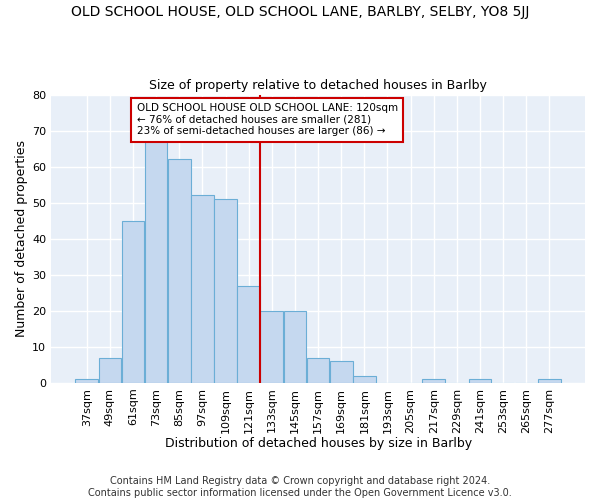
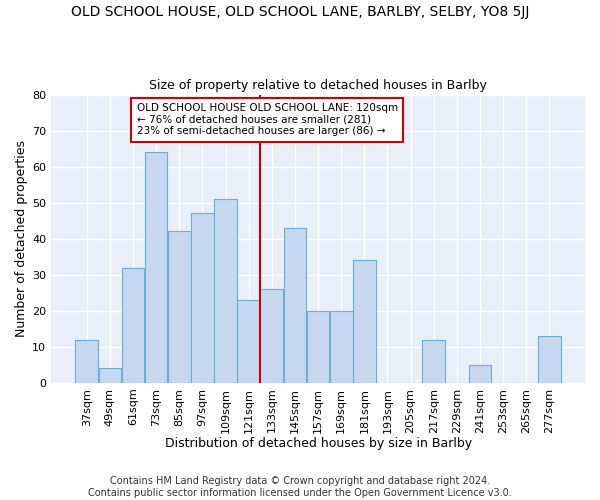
37sqm: 1 -> 12
49sqm: 7 -> 4
61sqm: 45 -> 32
73sqm: 67 -> 64
85sqm: 62 -> 42
97sqm: 52 -> 47
121sqm: 27 -> 23
133sqm: 20 -> 26
145sqm: 20 -> 43
157sqm: 7 -> 20
169sqm: 6 -> 20
181sqm: 2 -> 34
217sqm: 1 -> 12
241sqm: 1 -> 5
277sqm: 1 -> 13
